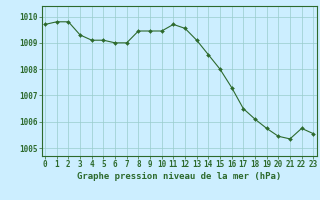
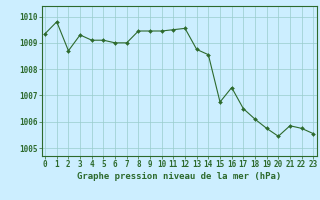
0: 1009.70 -> 1009.35
2: 1009.80 -> 1008.70
11: 1009.70 -> 1009.50
13: 1009.10 -> 1008.75
15: 1008.00 -> 1006.75
21: 1005.35 -> 1005.85
